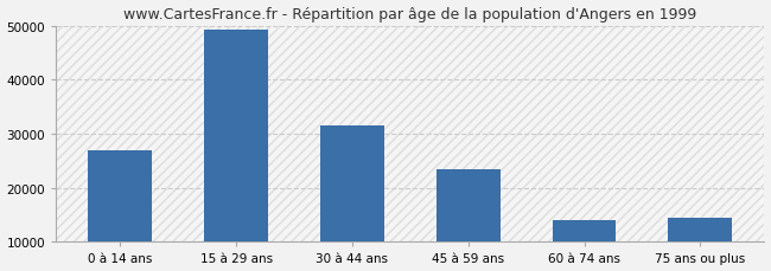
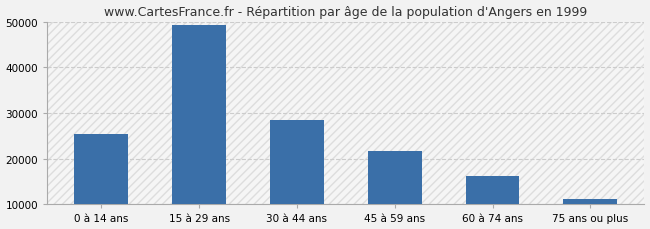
0 à 14 ans: 27000 -> 25500
30 à 44 ans: 31500 -> 28400
45 à 59 ans: 23500 -> 21600
60 à 74 ans: 14000 -> 16200
75 ans ou plus: 14500 -> 11200
